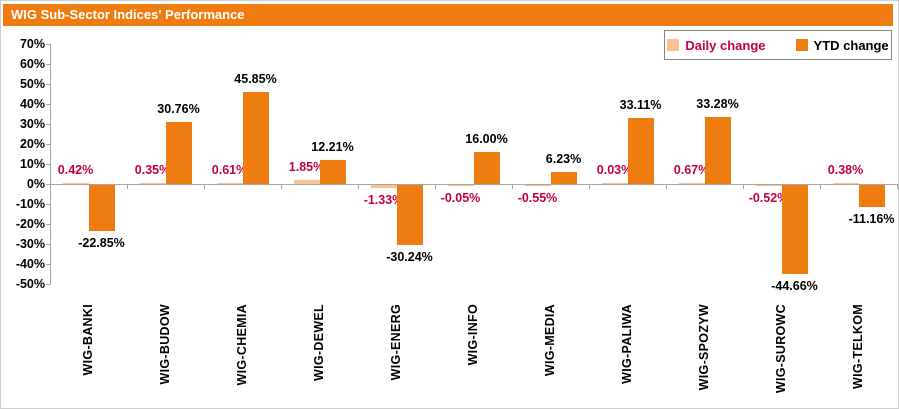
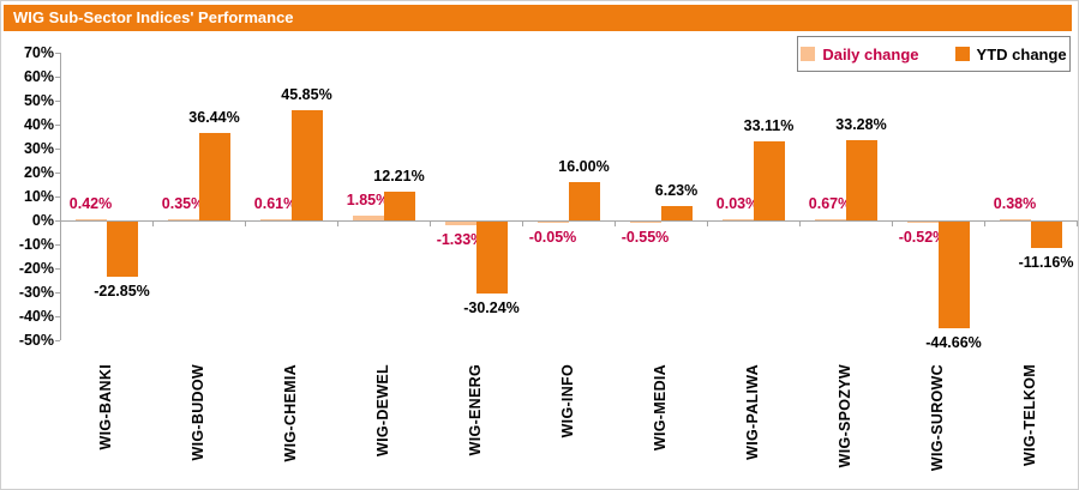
YTD change/WIG-BUDOW: 30.76% -> 36.44%
